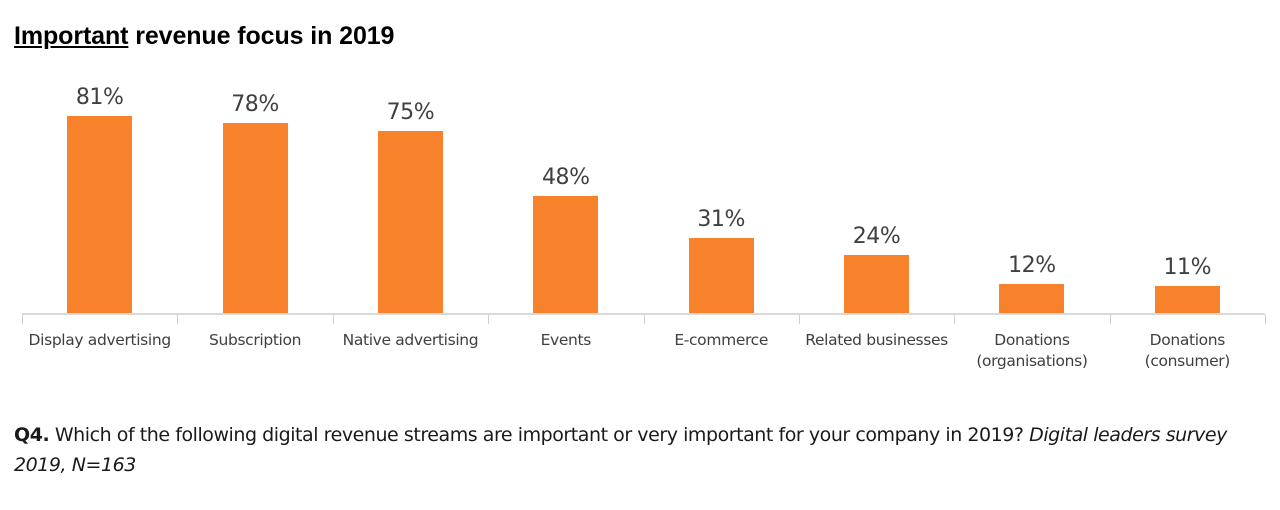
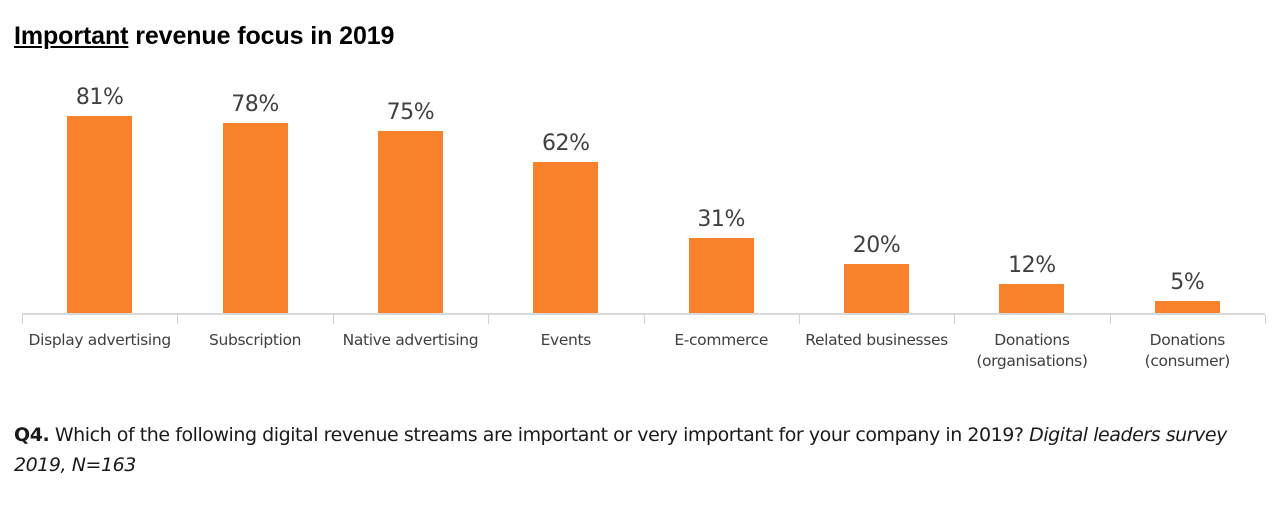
Events: 48% -> 62%
Related businesses: 24% -> 20%
Donations (consumer): 11% -> 5%
